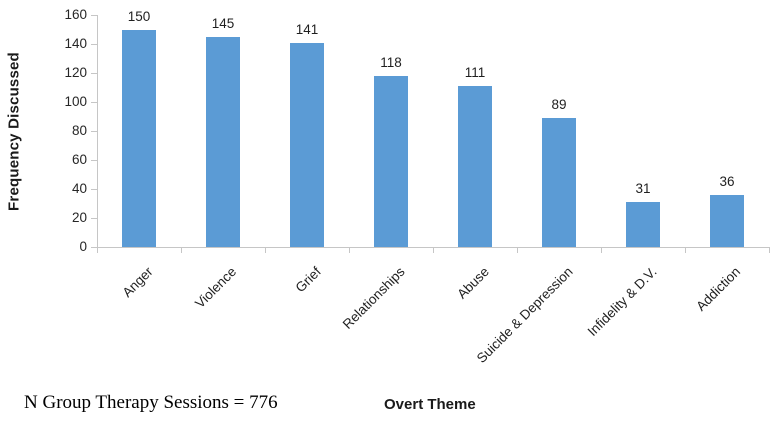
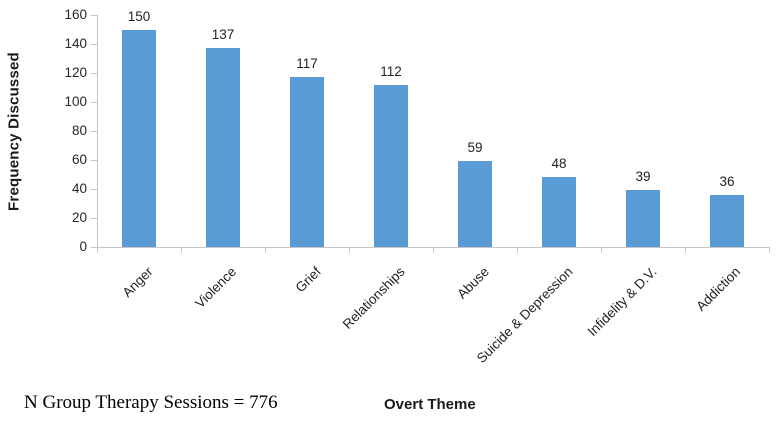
Violence: 145 -> 137
Grief: 141 -> 117
Relationships: 118 -> 112
Abuse: 111 -> 59
Suicide & Depression: 89 -> 48
Infidelity & D.V.: 31 -> 39
